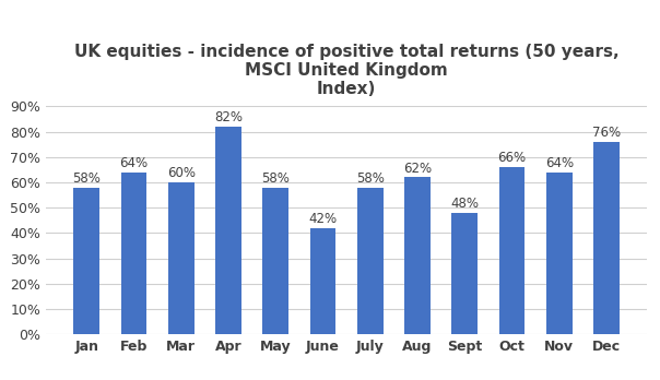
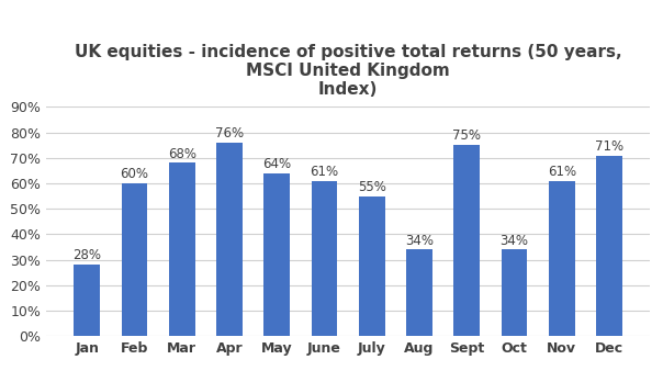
Jan: 58% -> 28%
Feb: 64% -> 60%
Mar: 60% -> 68%
Apr: 82% -> 76%
May: 58% -> 64%
June: 42% -> 61%
July: 58% -> 55%
Aug: 62% -> 34%
Sept: 48% -> 75%
Oct: 66% -> 34%
Nov: 64% -> 61%
Dec: 76% -> 71%
